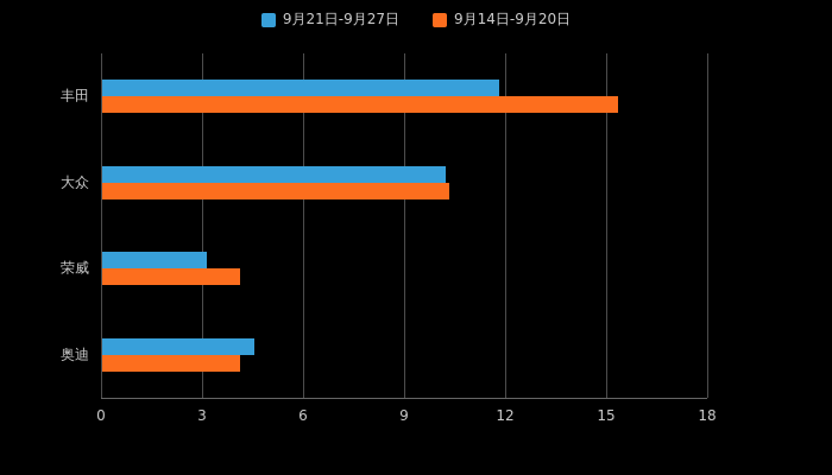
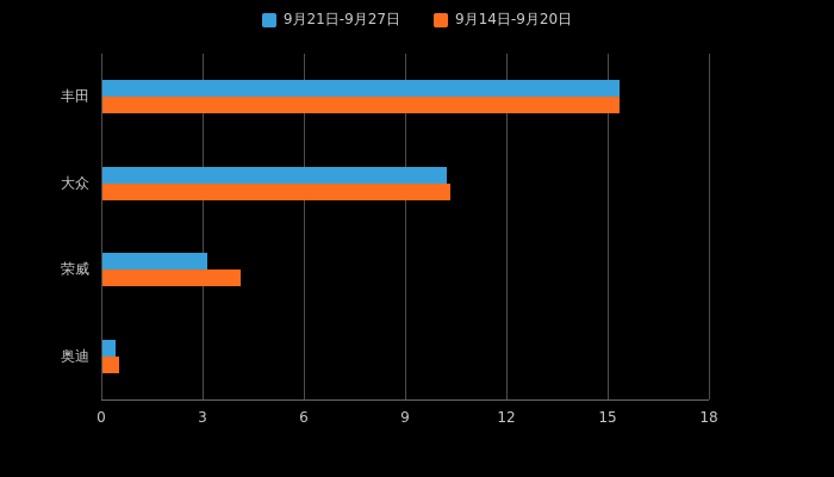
9月21日-9月27日/丰田: 11.8 -> 15.3
9月21日-9月27日/奥迪: 4.5 -> 0.4
9月14日-9月20日/奥迪: 4.1 -> 0.5
